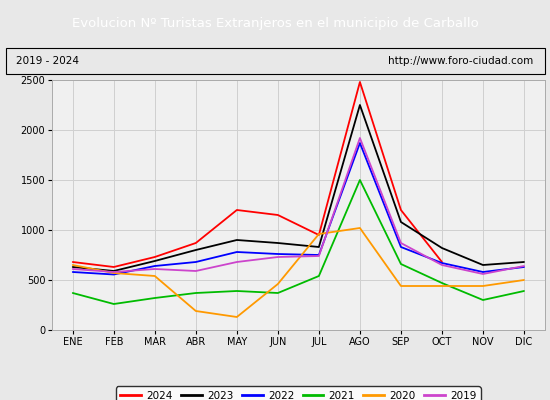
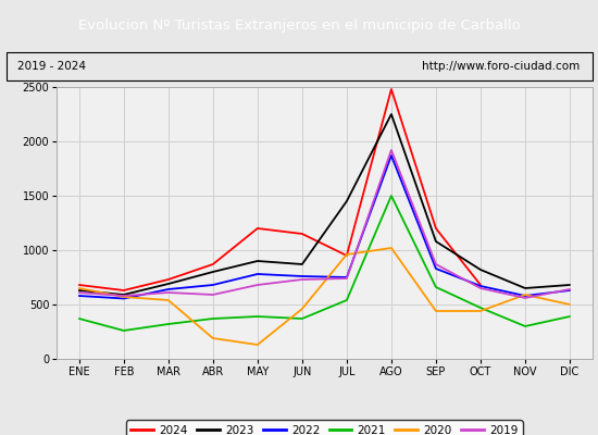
2023/JUL: 830 -> 1450
2020/NOV: 440 -> 590
